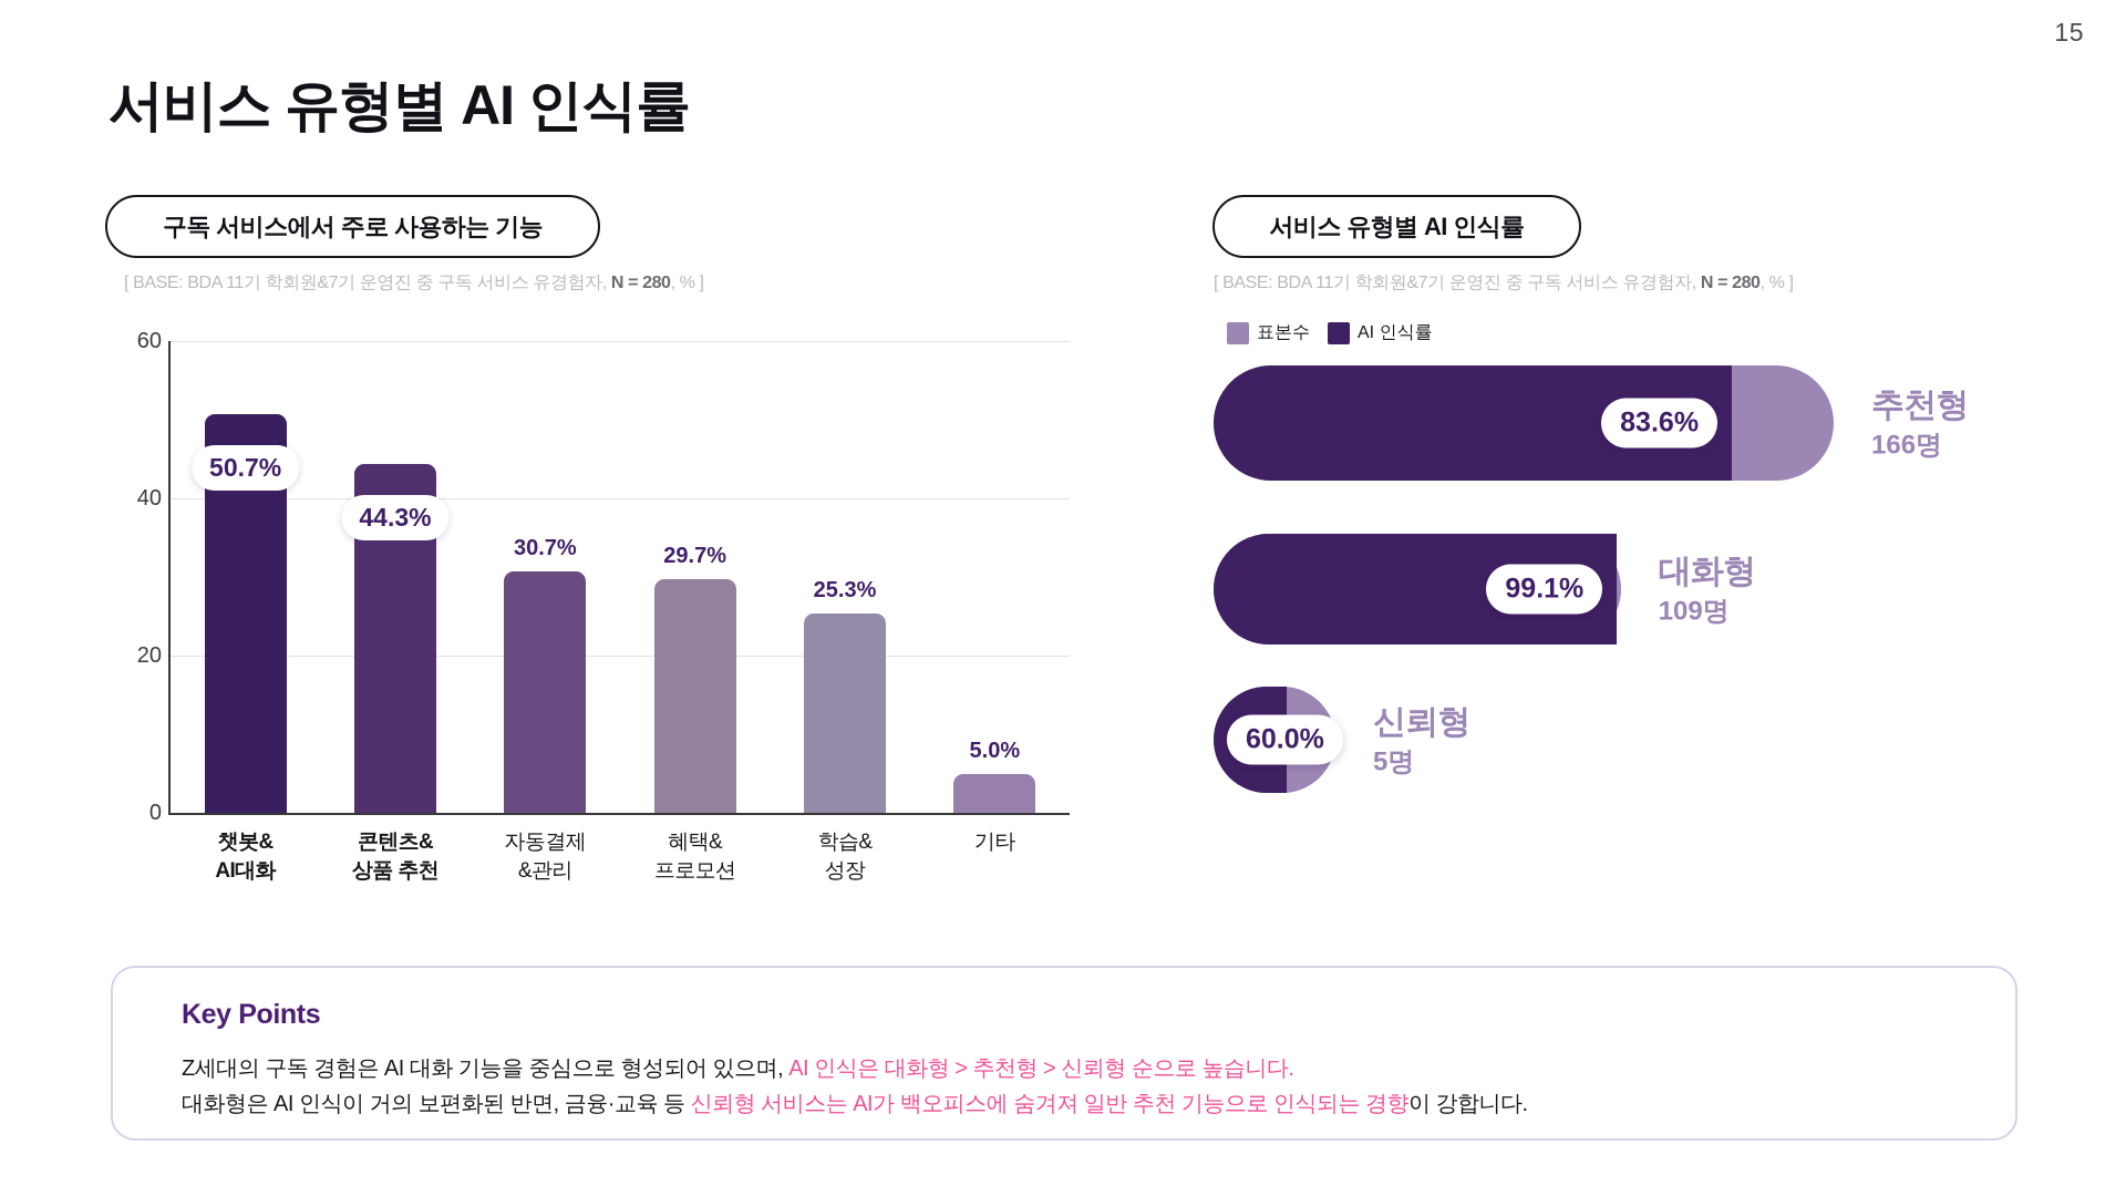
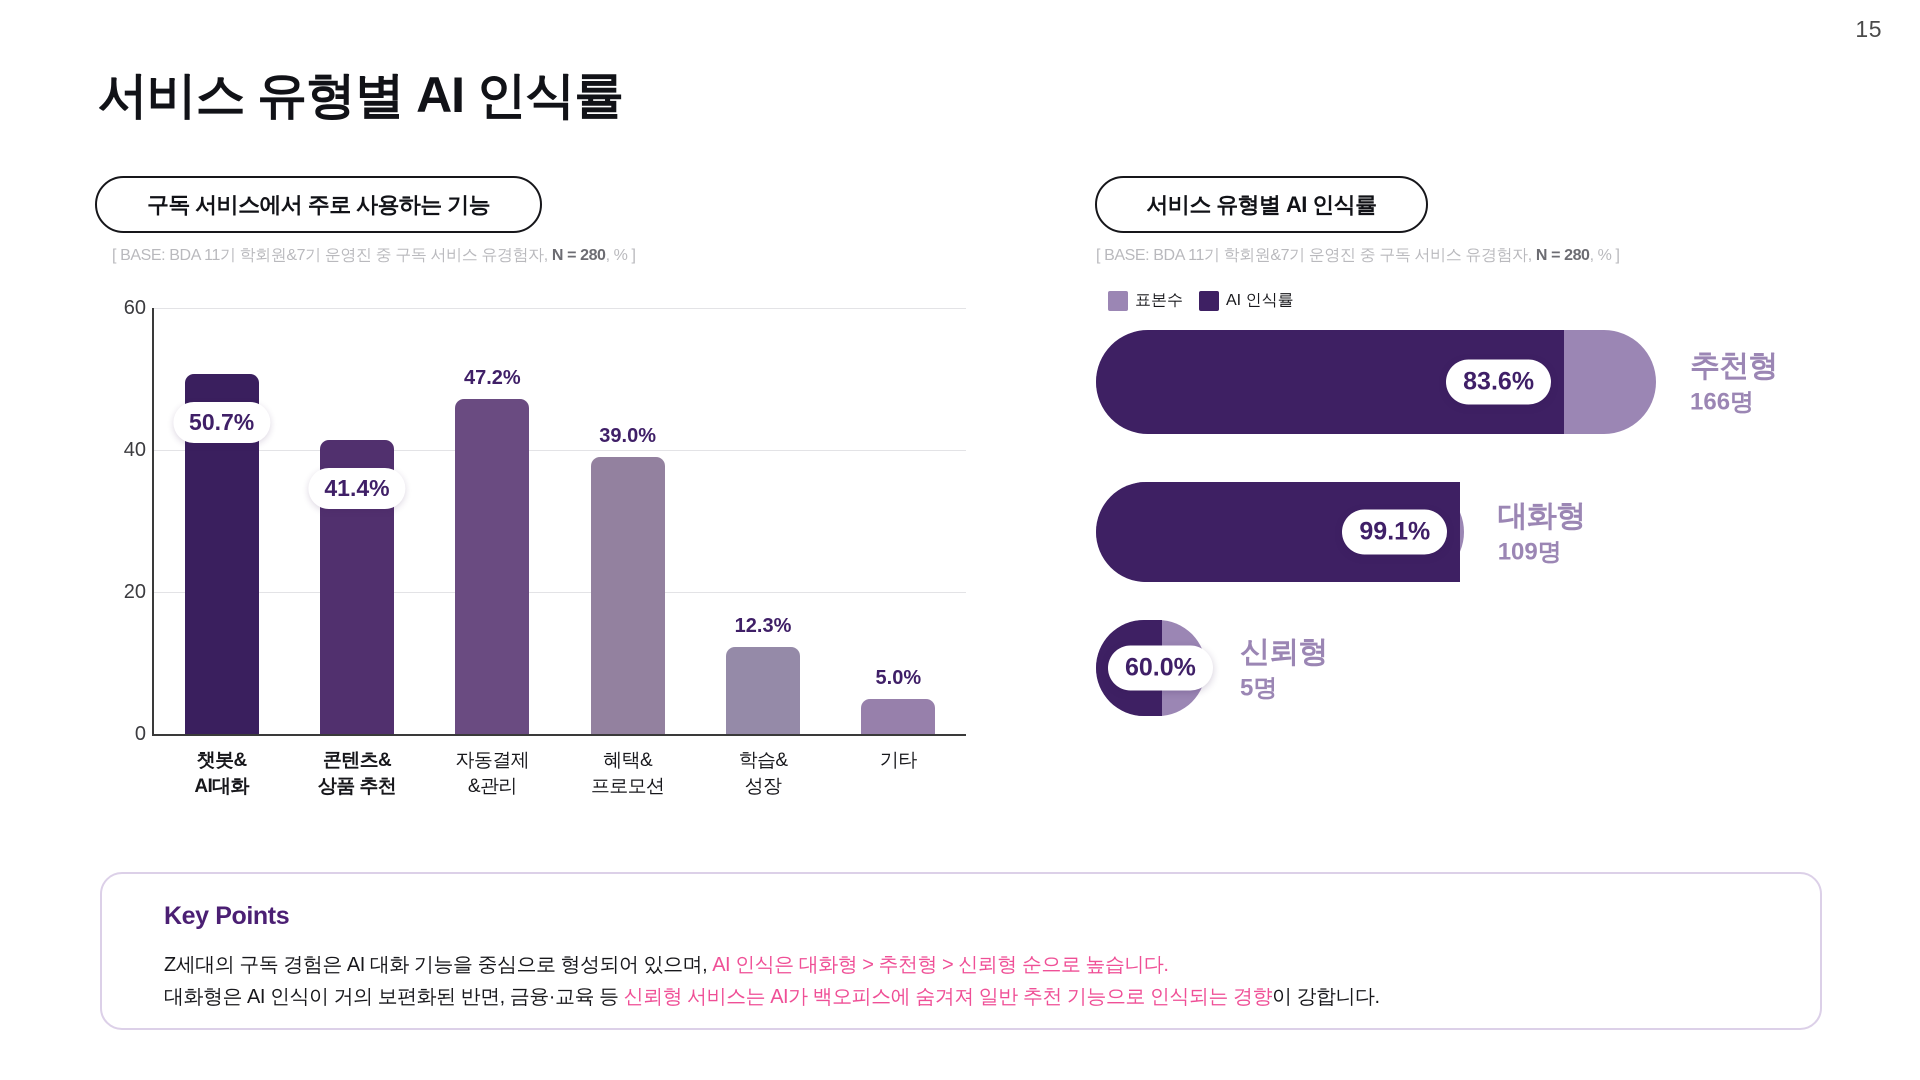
구독 서비스에서 주로 사용하는 기능/콘텐츠& 상품 추천: 44.3% -> 41.4%
구독 서비스에서 주로 사용하는 기능/자동결제 &관리: 30.7% -> 47.2%
구독 서비스에서 주로 사용하는 기능/혜택& 프로모션: 29.7% -> 39.0%
구독 서비스에서 주로 사용하는 기능/학습& 성장: 25.3% -> 12.3%
